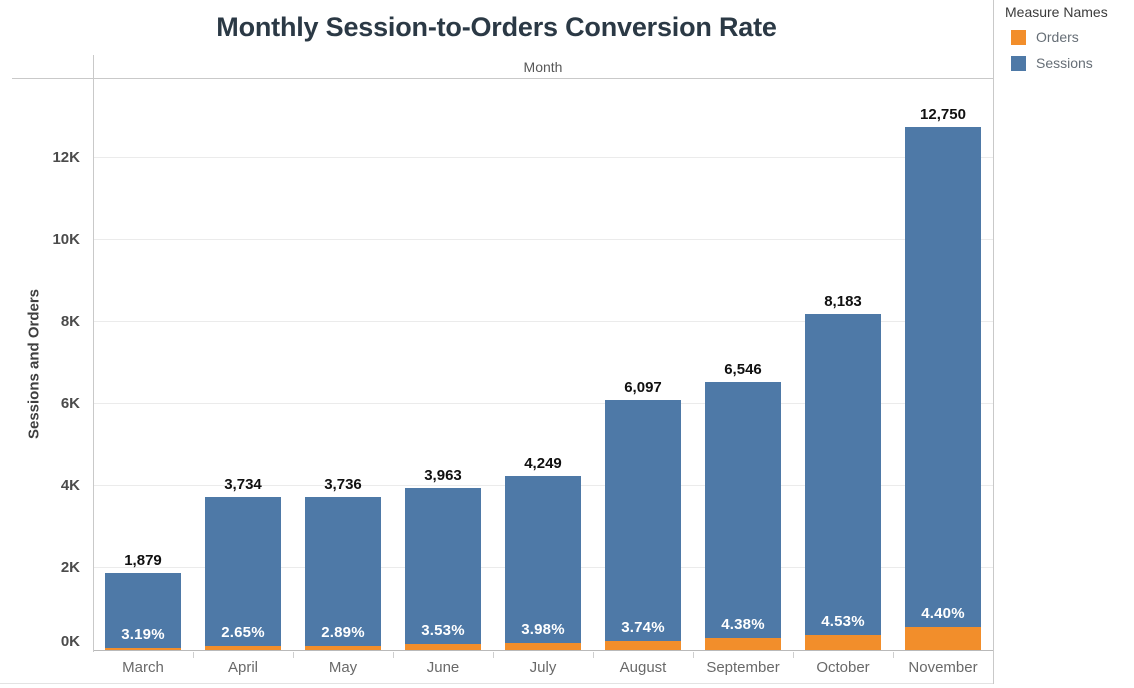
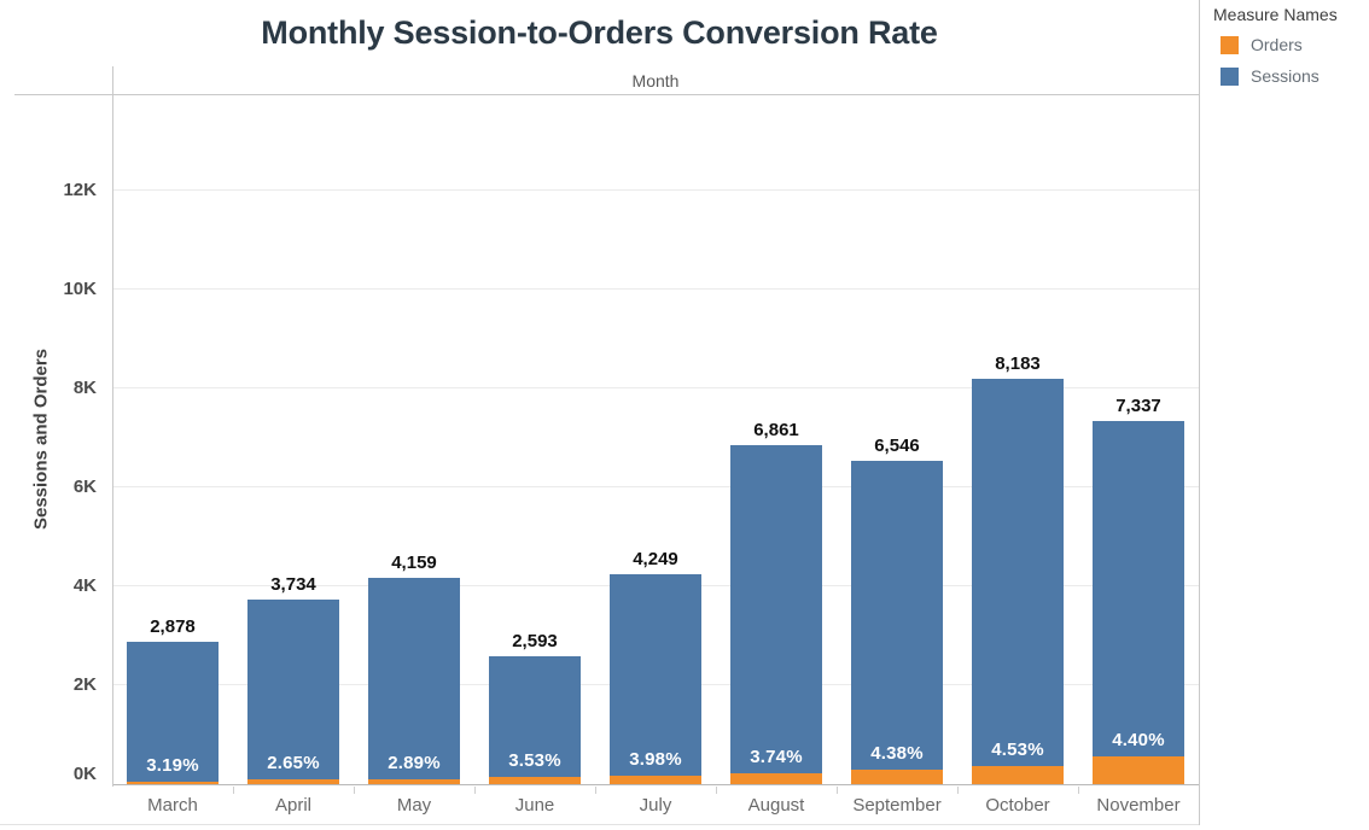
Sessions/March: 1,879 -> 2,878
Sessions/May: 3,736 -> 4,159
Sessions/June: 3,963 -> 2,593
Sessions/August: 6,097 -> 6,861
Sessions/November: 12,750 -> 7,337
